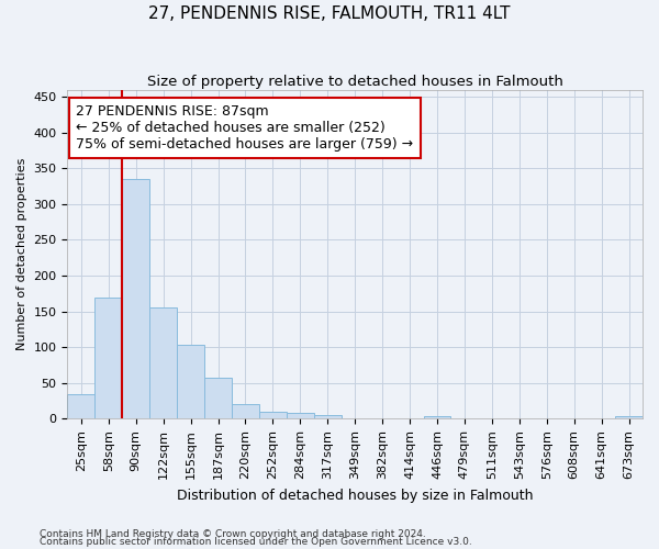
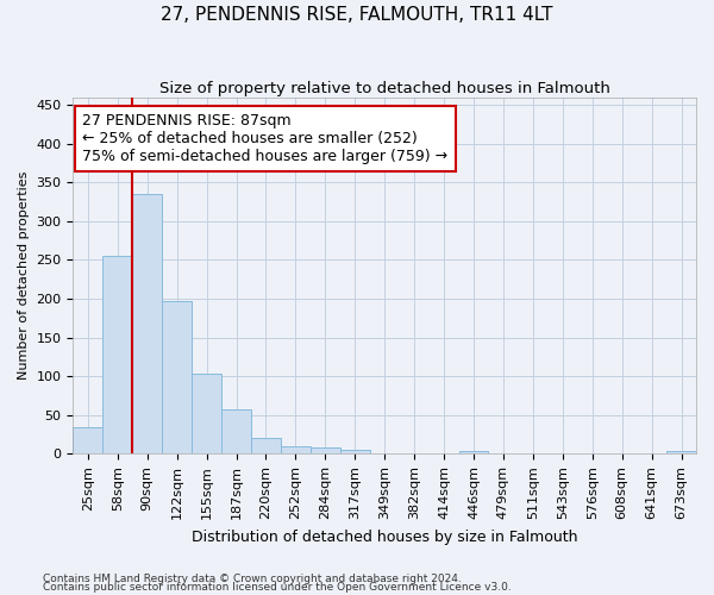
58sqm: 170 -> 256
122sqm: 156 -> 197
